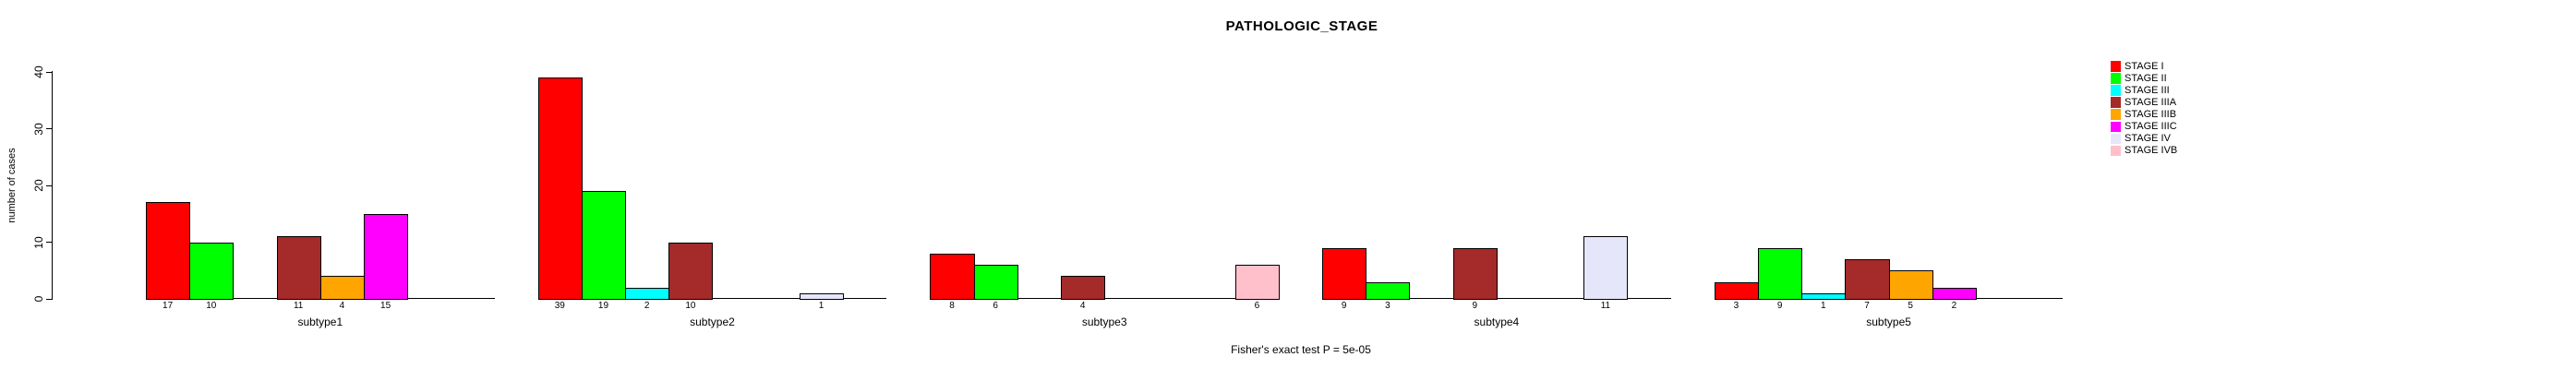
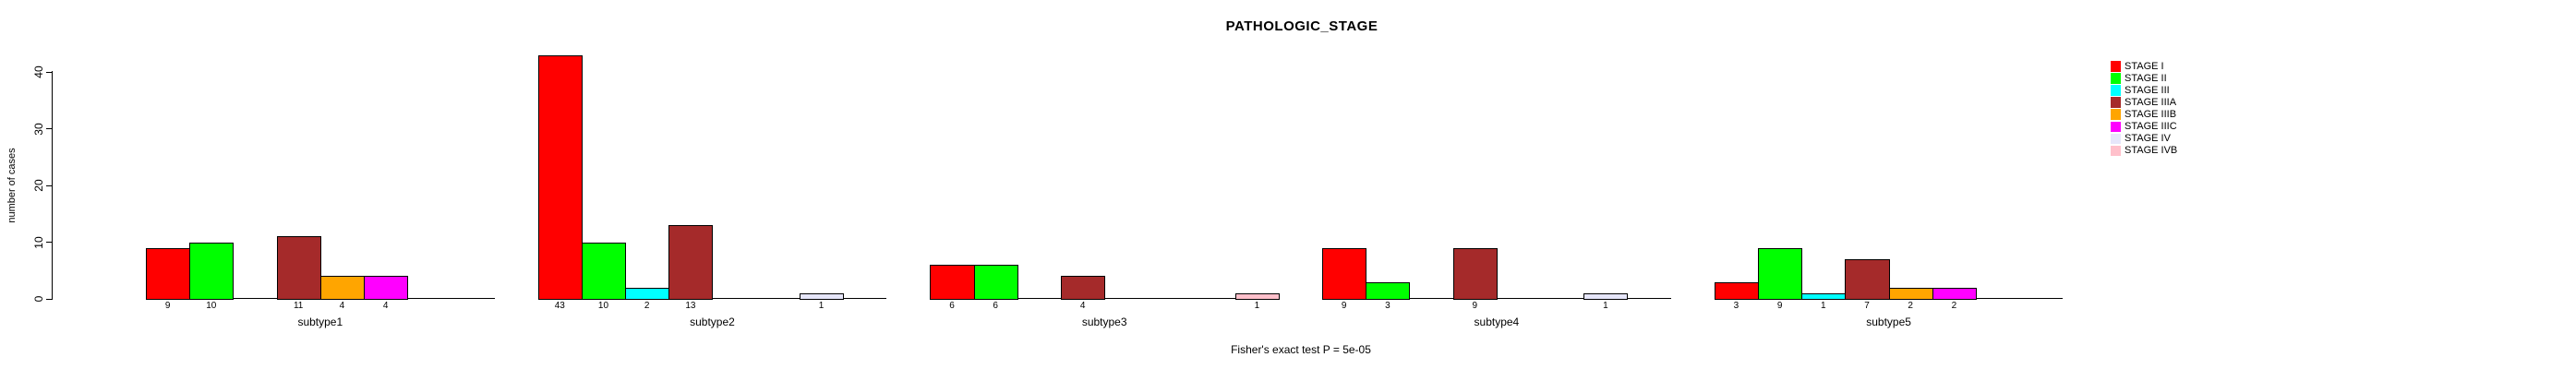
STAGE I/subtype1: 17 -> 9
STAGE IIIC/subtype1: 15 -> 4
STAGE I/subtype2: 39 -> 43
STAGE II/subtype2: 19 -> 10
STAGE IIIA/subtype2: 10 -> 13
STAGE I/subtype3: 8 -> 6
STAGE IVB/subtype3: 6 -> 1
STAGE IV/subtype4: 11 -> 1
STAGE IIIB/subtype5: 5 -> 2
